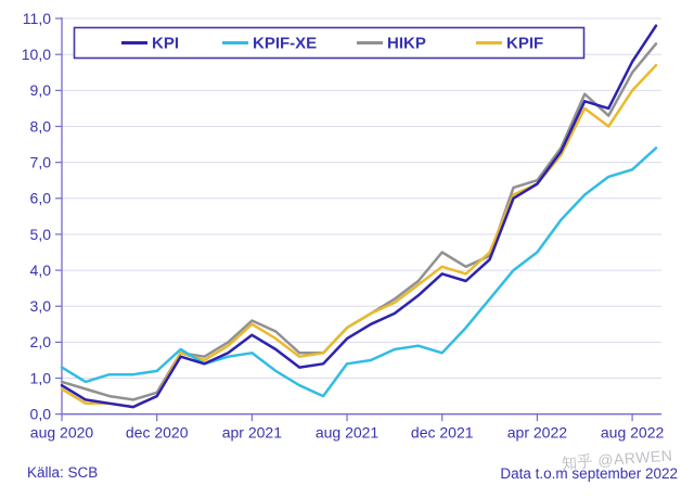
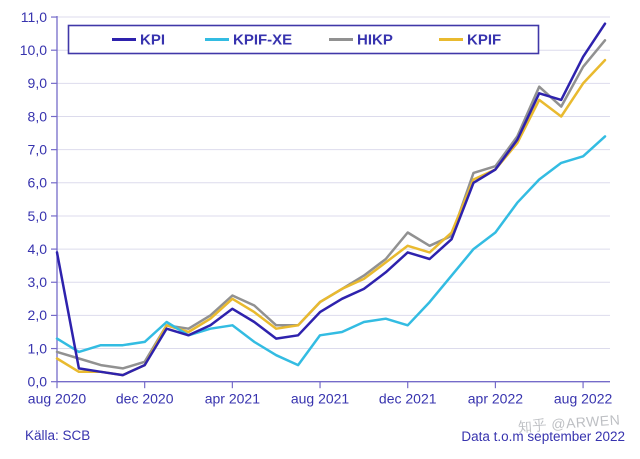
KPI/aug 2020: 0,8 -> 3,9
